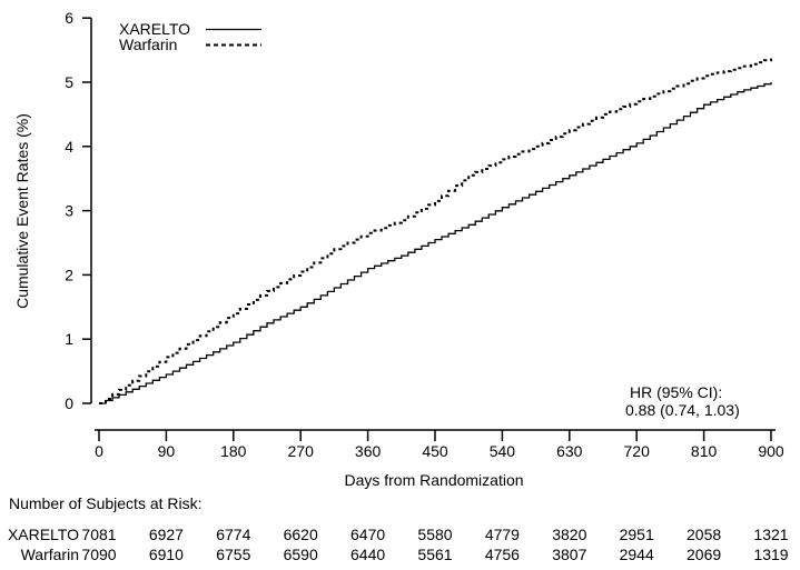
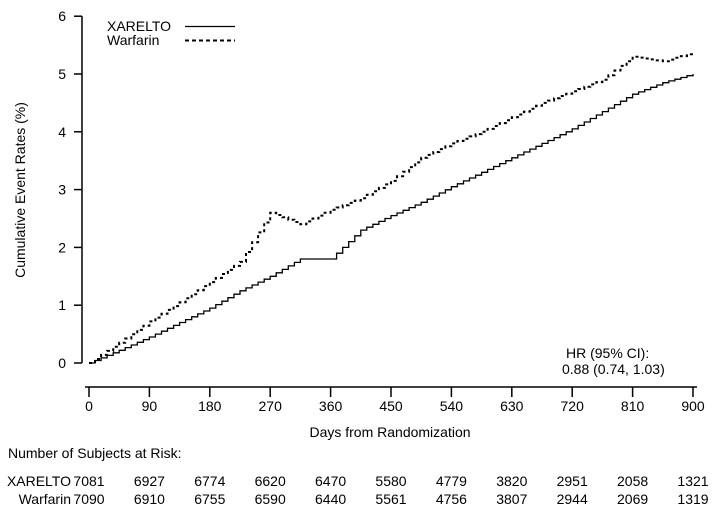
Warfarin/270: 2.0 -> 2.6
XARELTO/360: 2.1 -> 1.8
Warfarin/810: 5.1 -> 5.3
